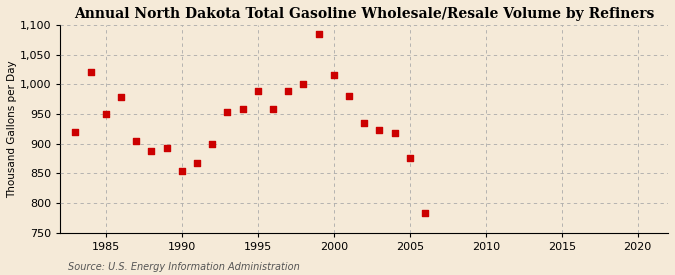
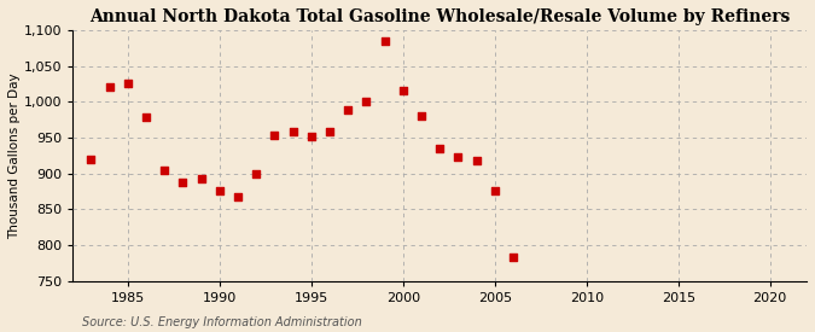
1985: 950 -> 1,026
1990: 853 -> 876
1995: 988 -> 952
